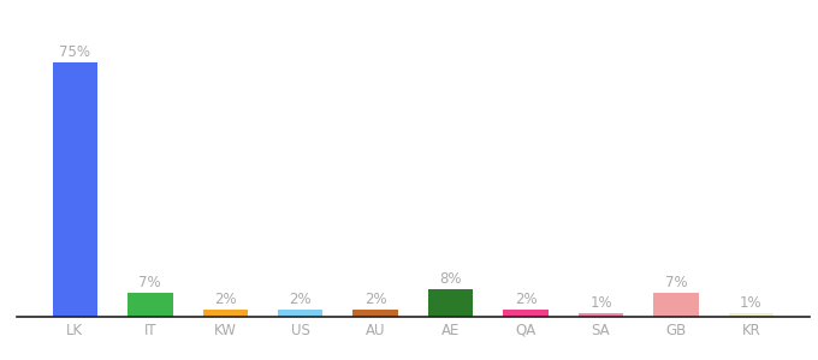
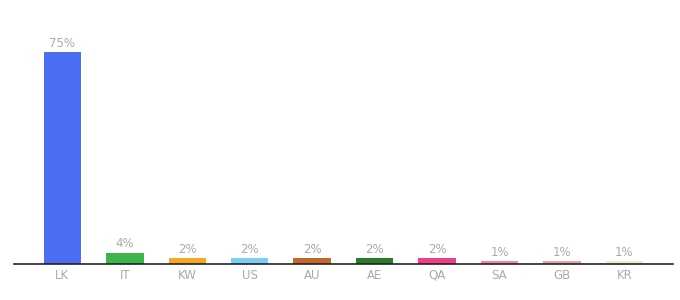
IT: 7% -> 4%
AE: 8% -> 2%
GB: 7% -> 1%
